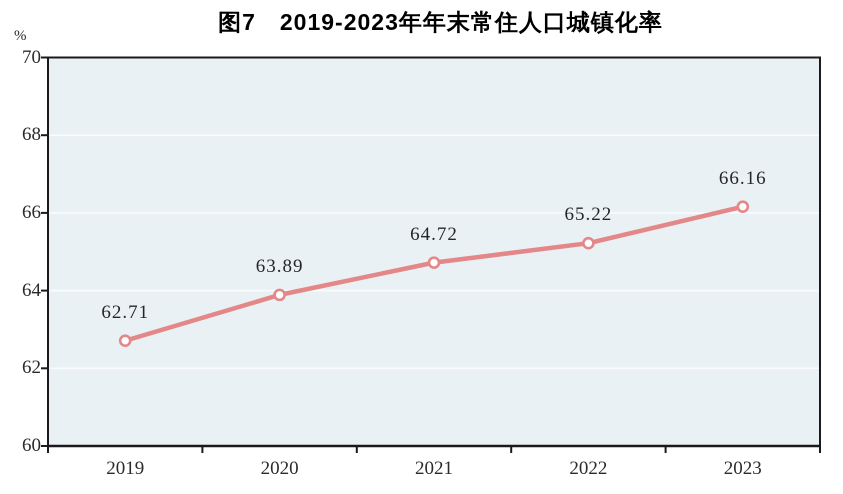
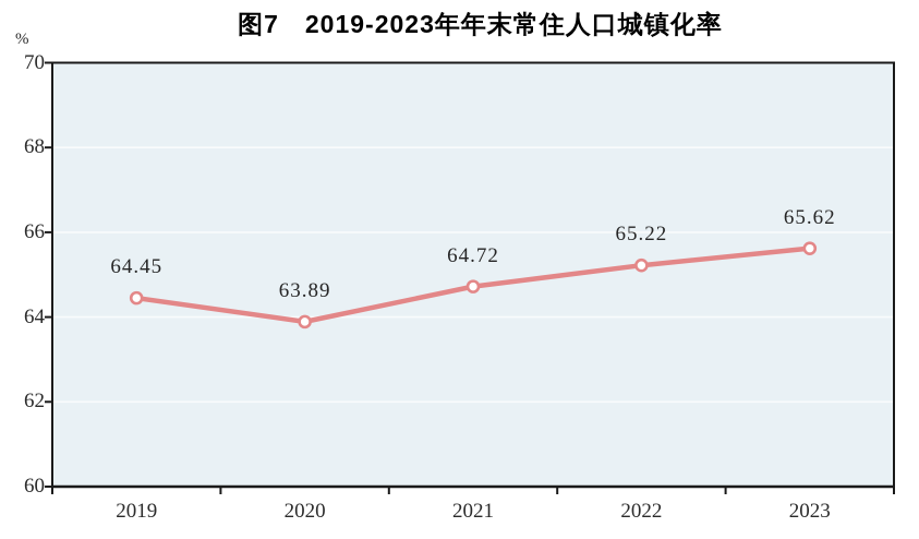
2019: 62.71 -> 64.45
2023: 66.16 -> 65.62
